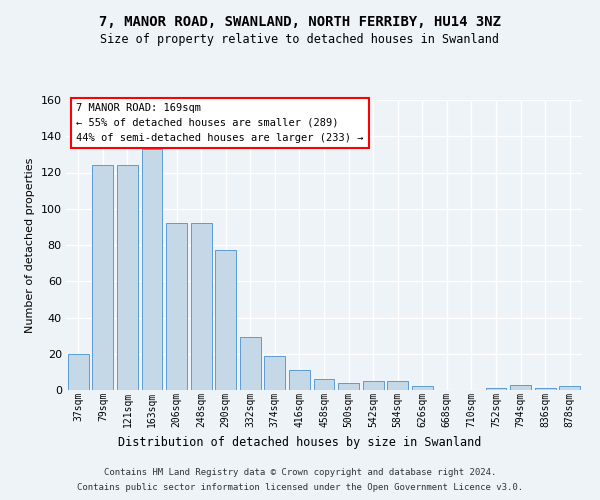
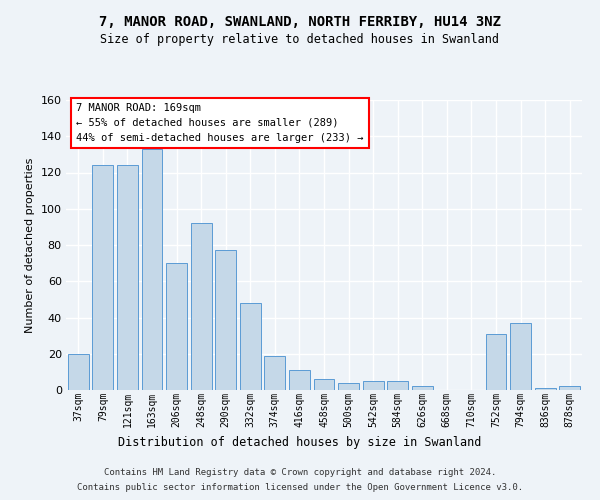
206sqm: 92 -> 70
332sqm: 29 -> 48
752sqm: 1 -> 31
794sqm: 3 -> 37
